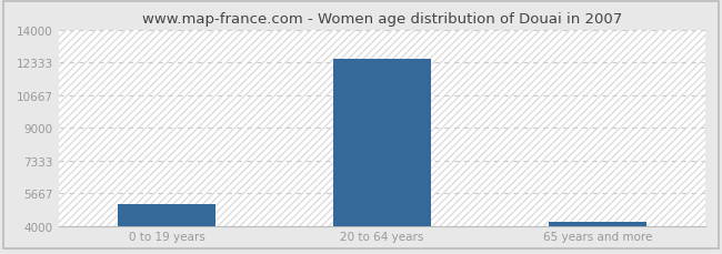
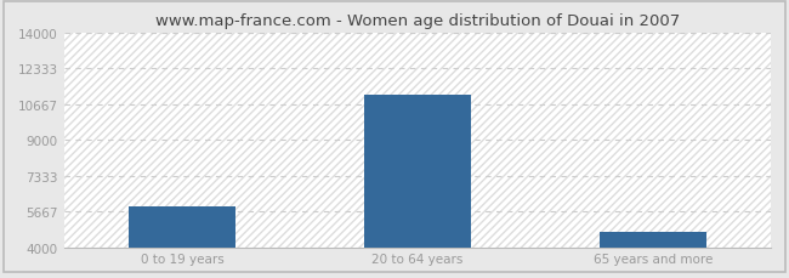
0 to 19 years: 5100 -> 5900
20 to 64 years: 12500 -> 11100
65 years and more: 4200 -> 4700
